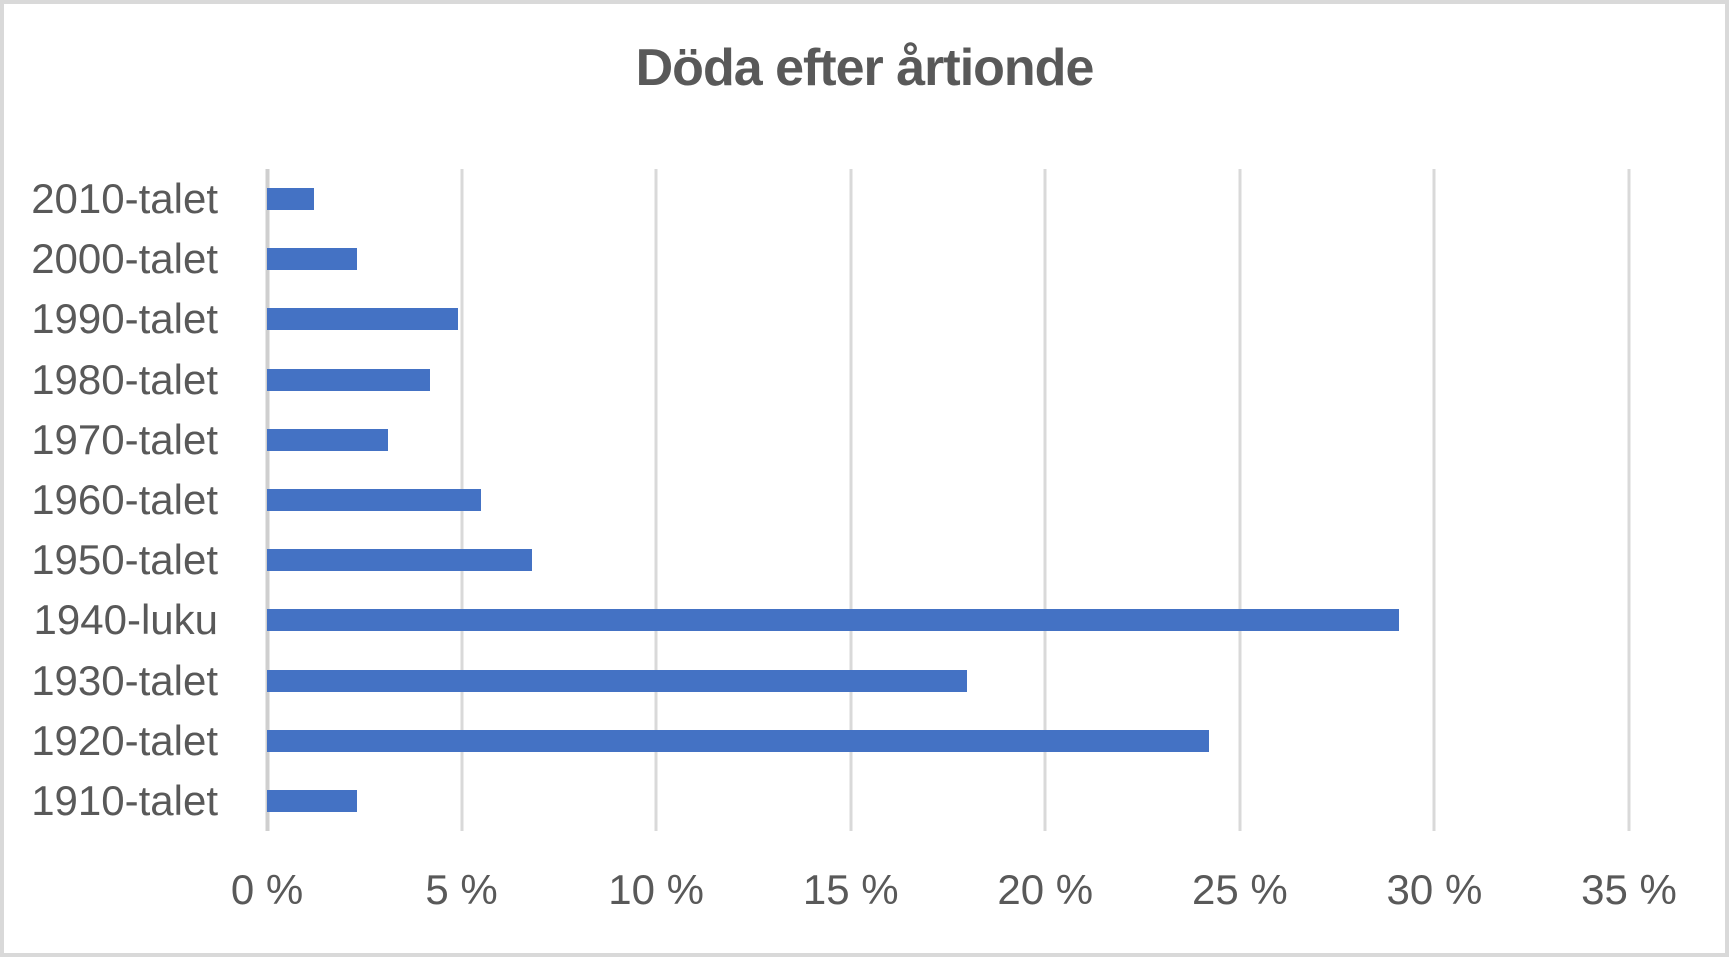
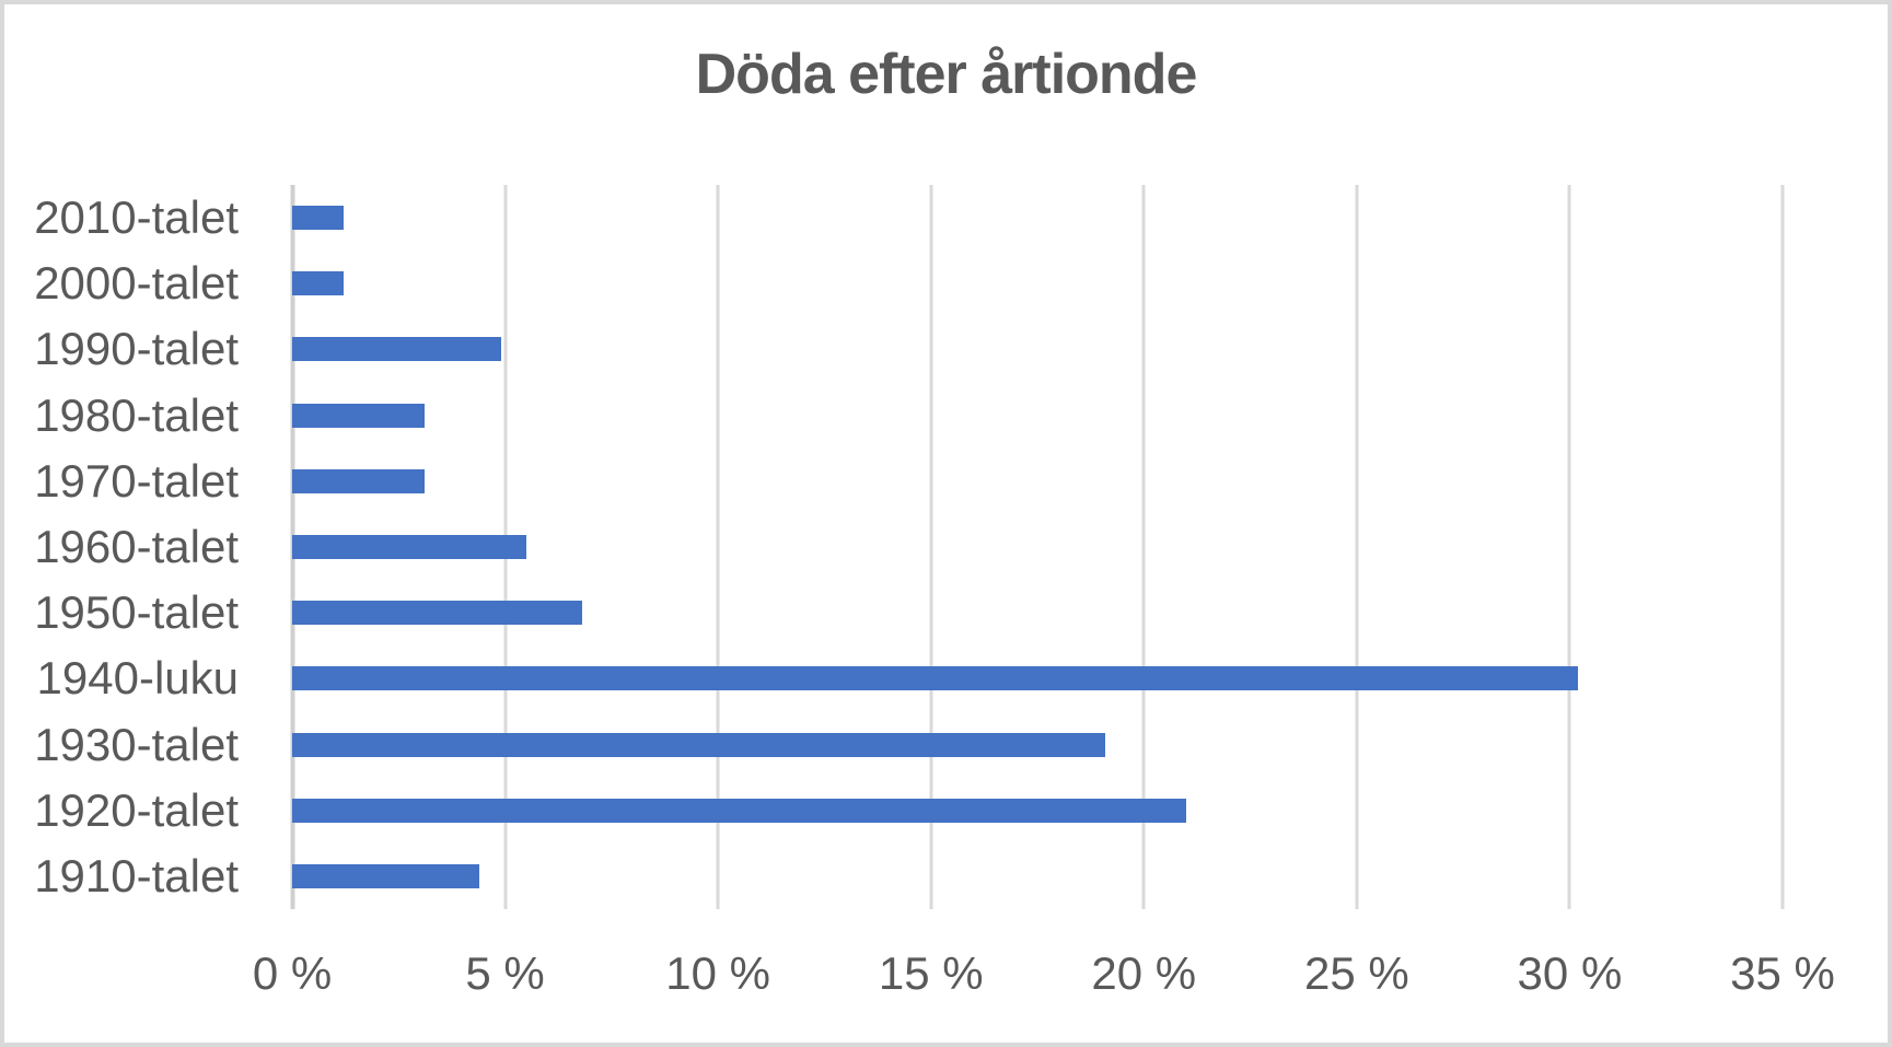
2000-talet: 2.3% -> 1.2%
1980-talet: 4.2% -> 3.1%
1940-luku: 29.1% -> 30.2%
1930-talet: 18.0% -> 19.1%
1920-talet: 24.2% -> 21.0%
1910-talet: 2.3% -> 4.4%
